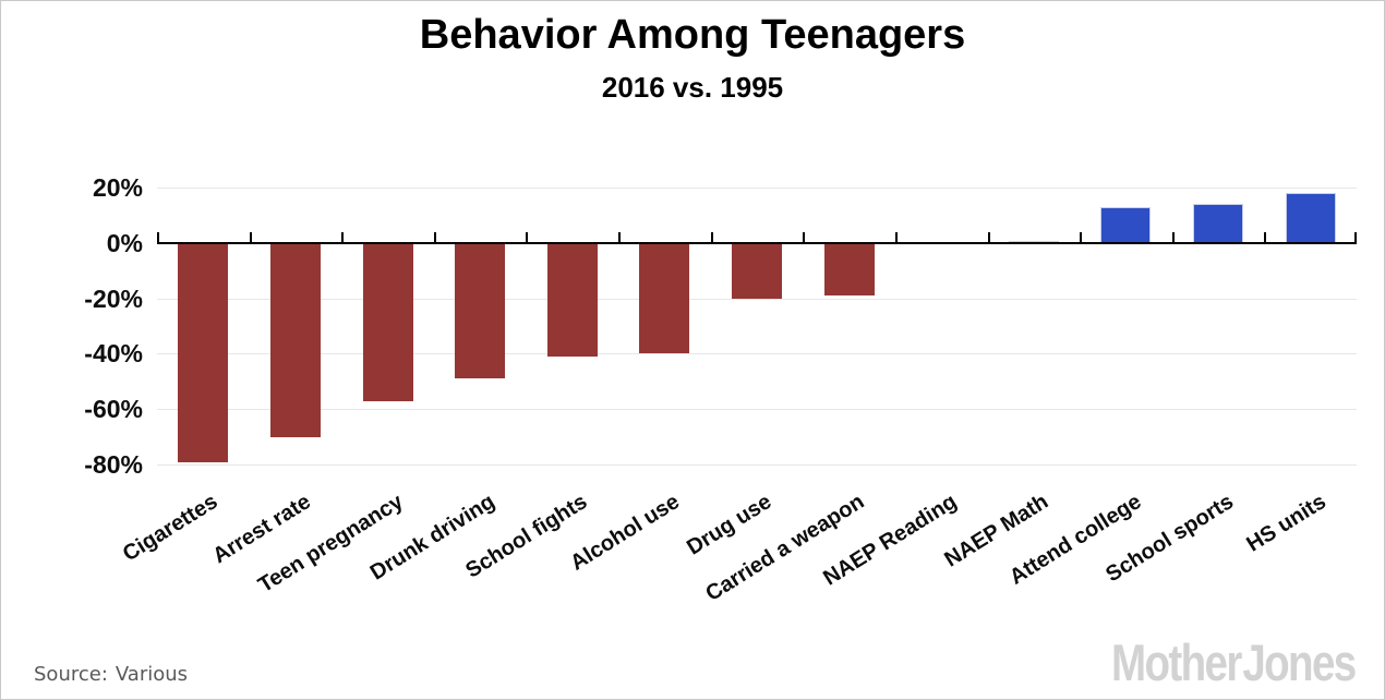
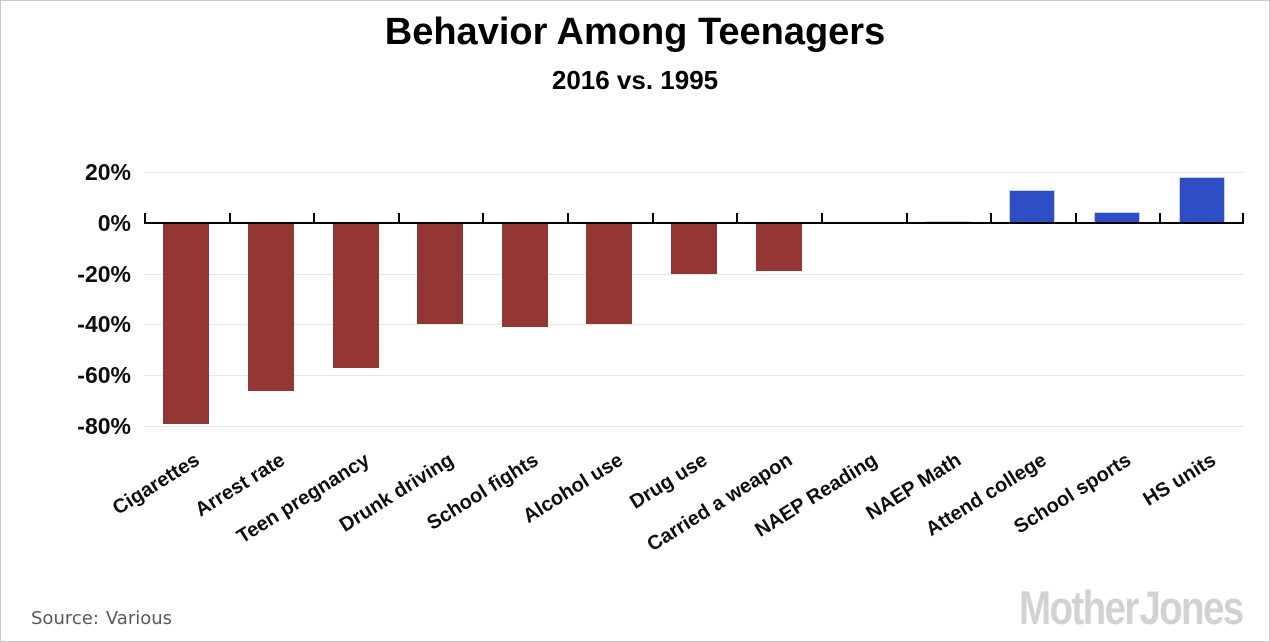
Arrest rate: -70% -> -66%
Drunk driving: -49% -> -40%
School sports: 14% -> 4%
